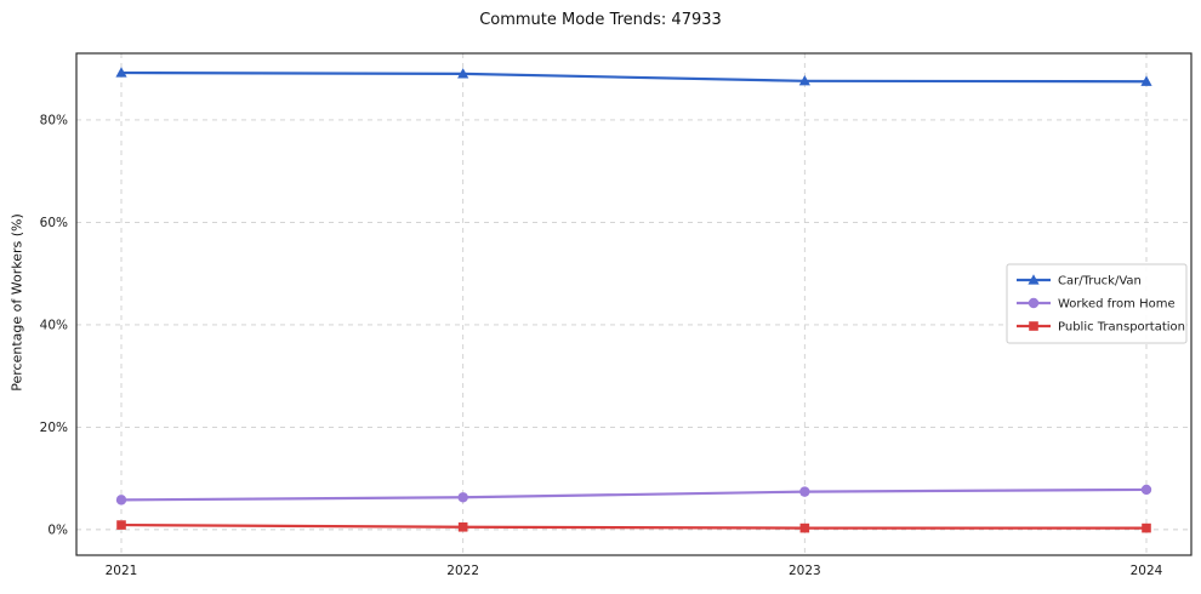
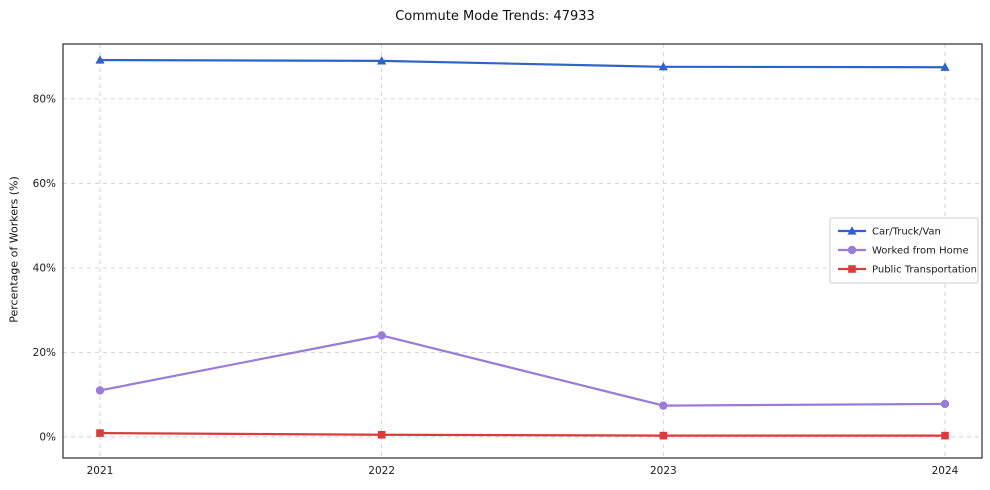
Worked from Home/2021: 6% -> 11%
Worked from Home/2022: 6% -> 24%
